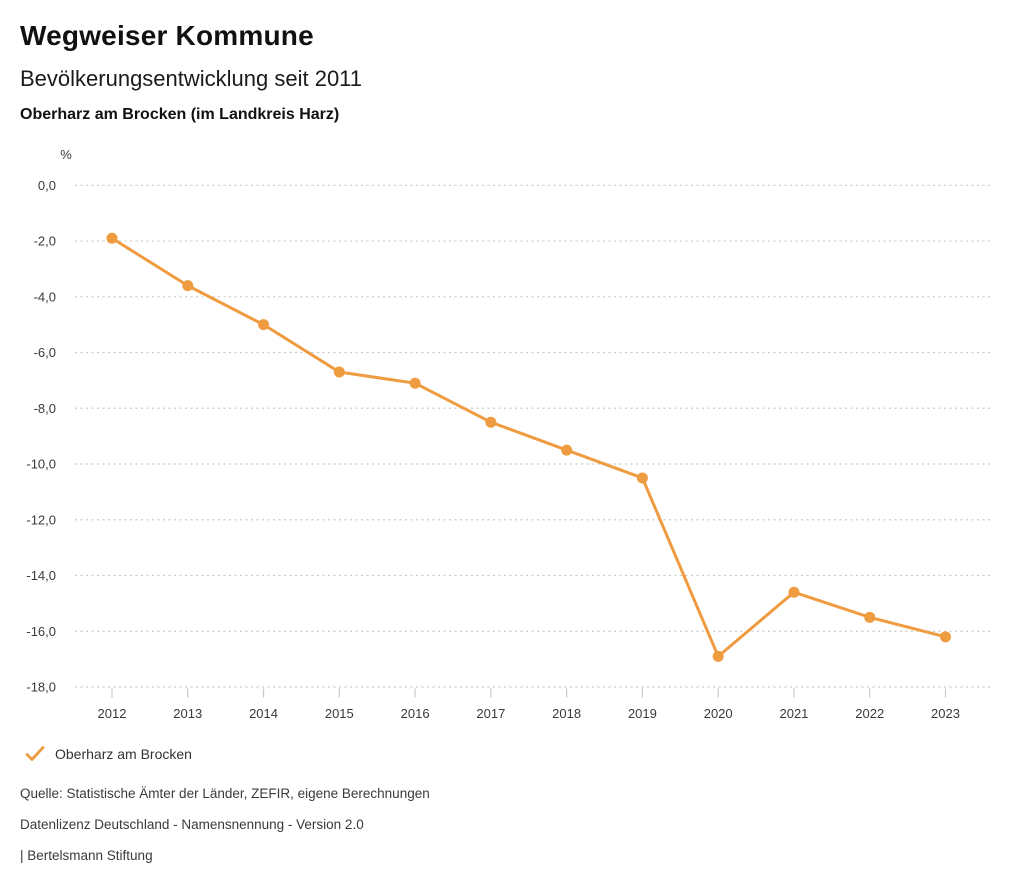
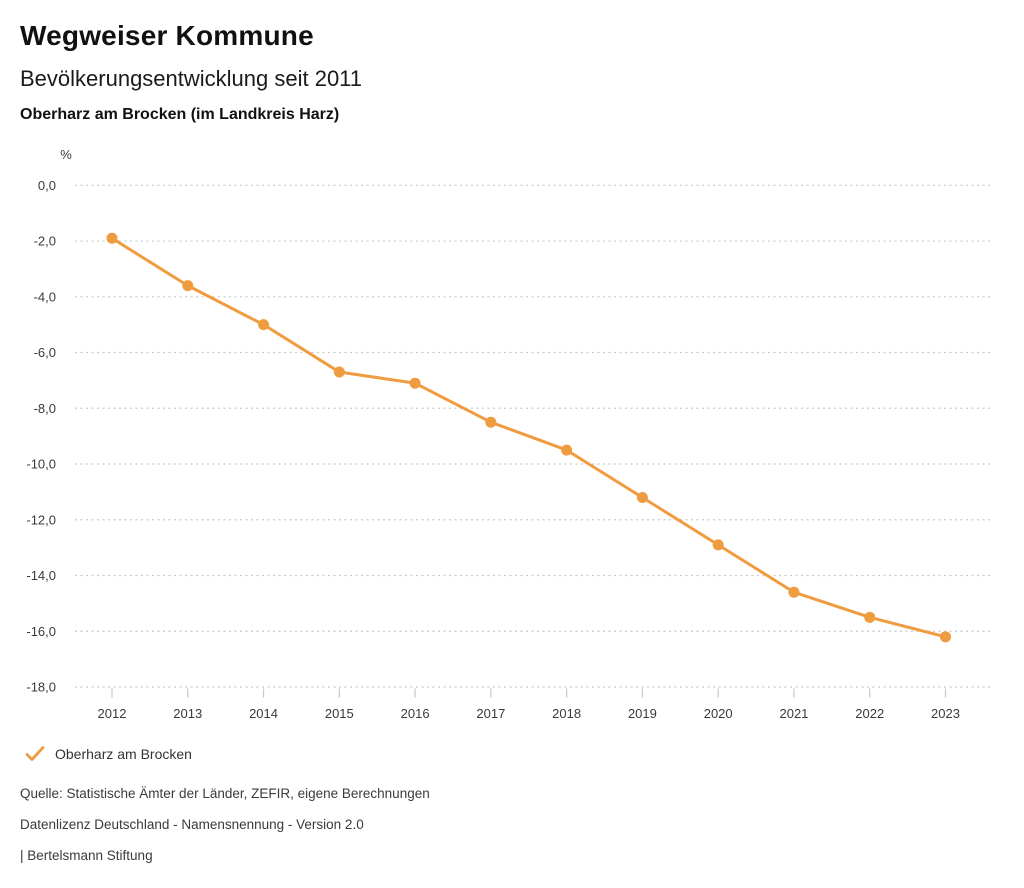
2019: -10,5 -> -11,2
2020: -16,9 -> -12,9
